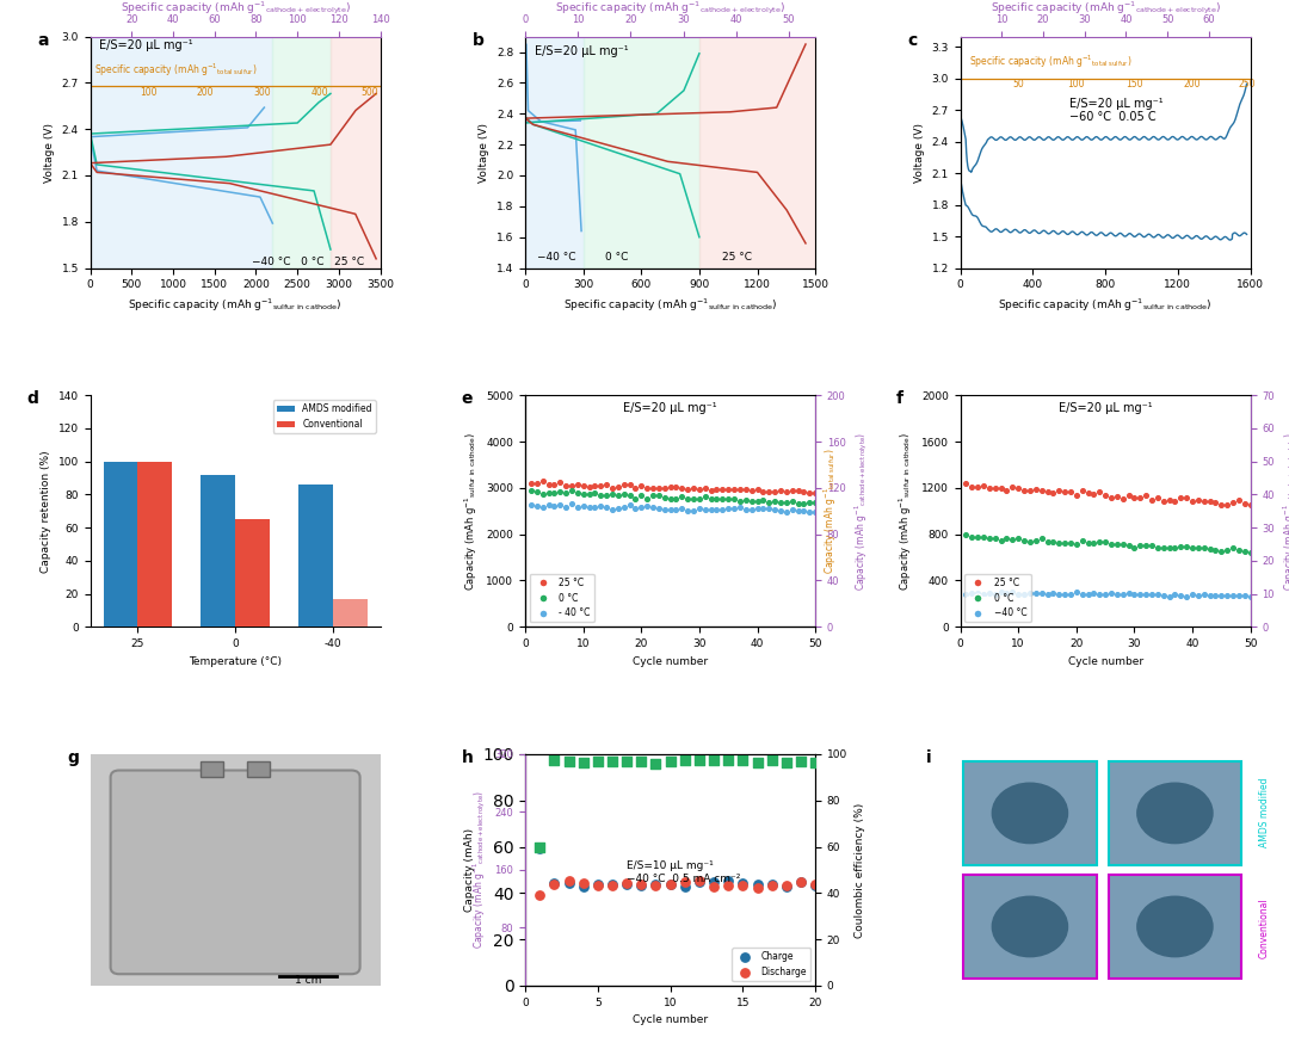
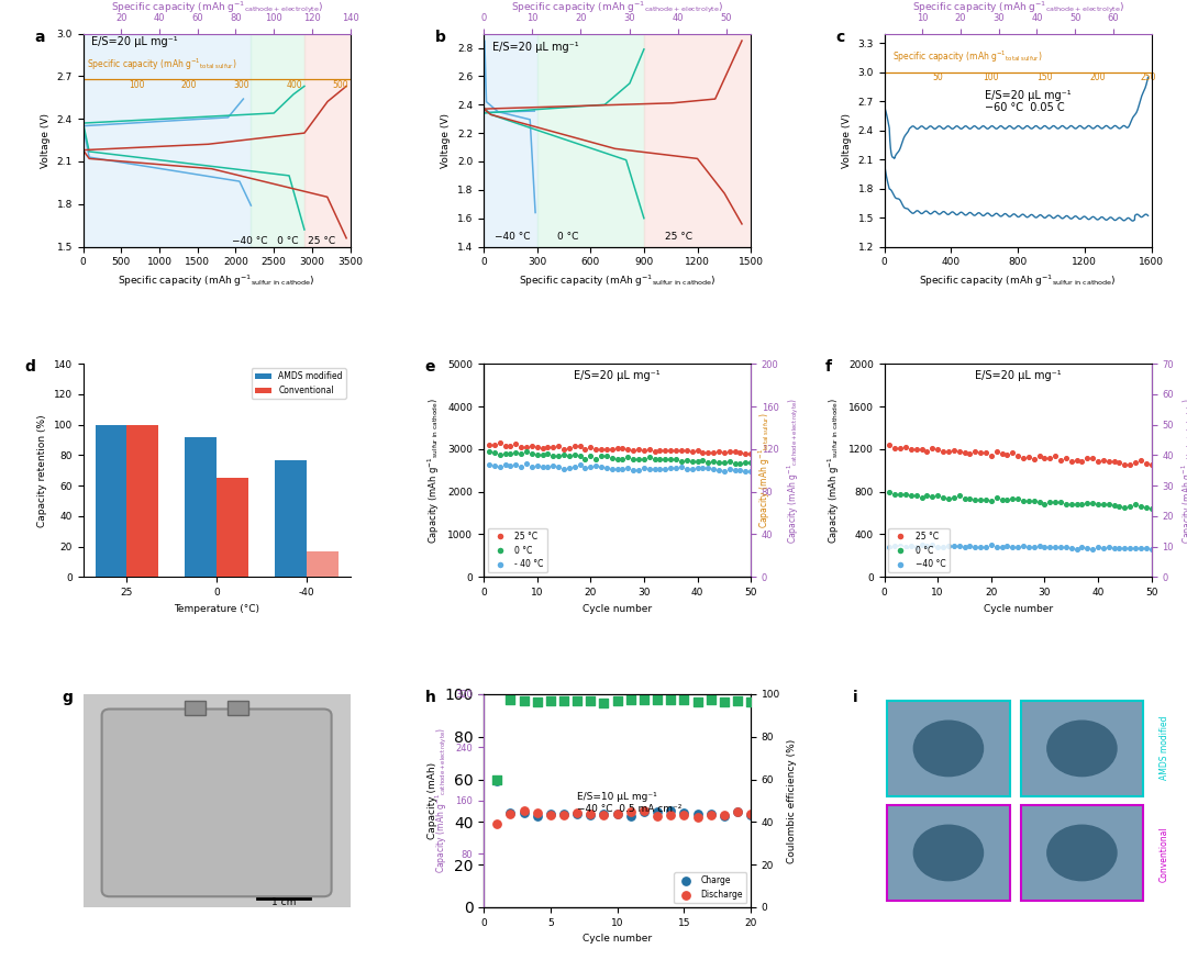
AMDS modified/-40: 86 -> 77
